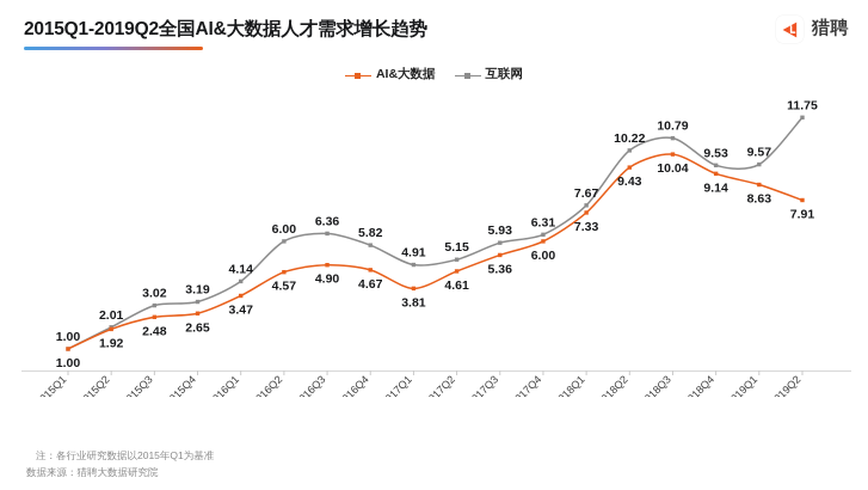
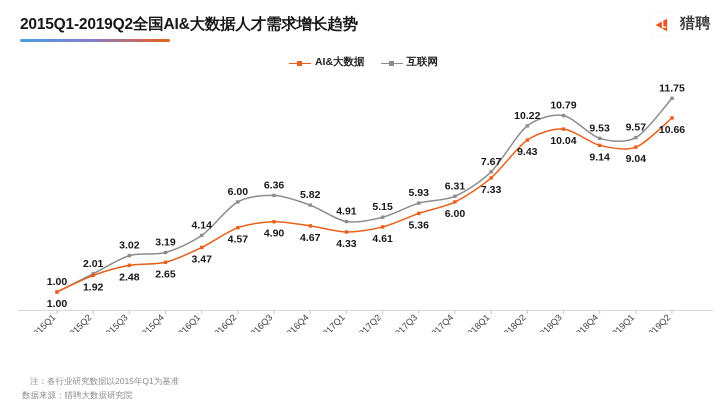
AI&大数据/2017Q1: 3.81 -> 4.33
AI&大数据/2019Q1: 8.63 -> 9.04
AI&大数据/2019Q2: 7.91 -> 10.66
